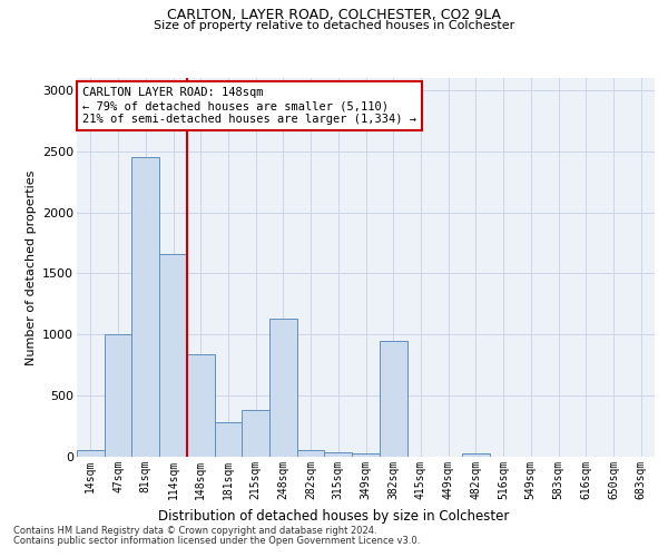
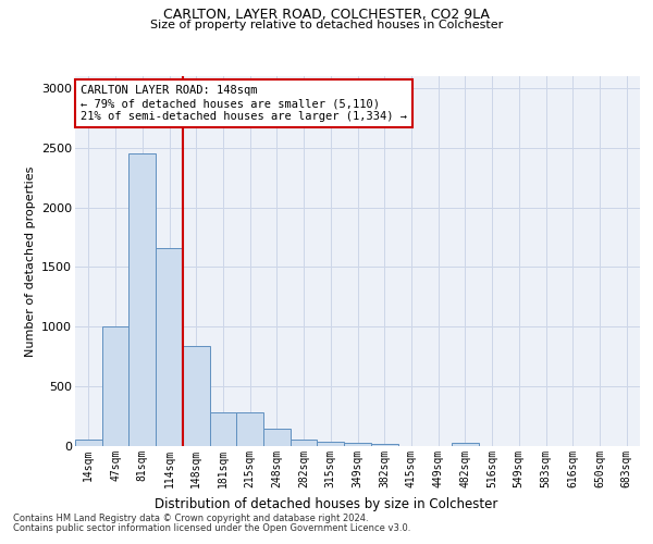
215sqm: 380 -> 280
248sqm: 1130 -> 150
382sqm: 950 -> 20
